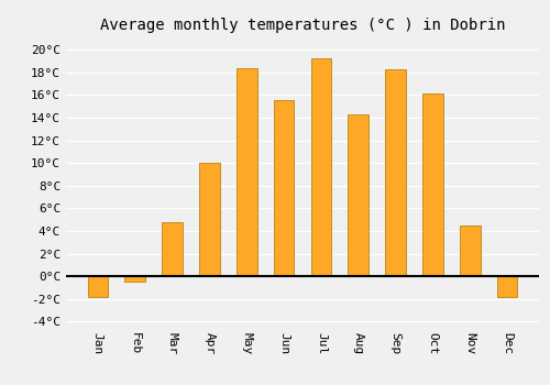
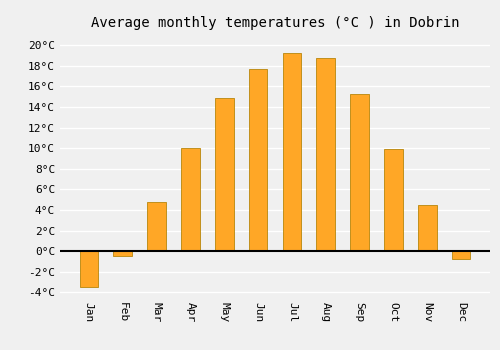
Jan: -1.8°C -> -3.5°C
May: 18.4°C -> 14.9°C
Jun: 15.6°C -> 17.7°C
Aug: 14.3°C -> 18.8°C
Sep: 18.3°C -> 15.3°C
Oct: 16.1°C -> 9.9°C
Dec: -1.8°C -> -0.8°C
